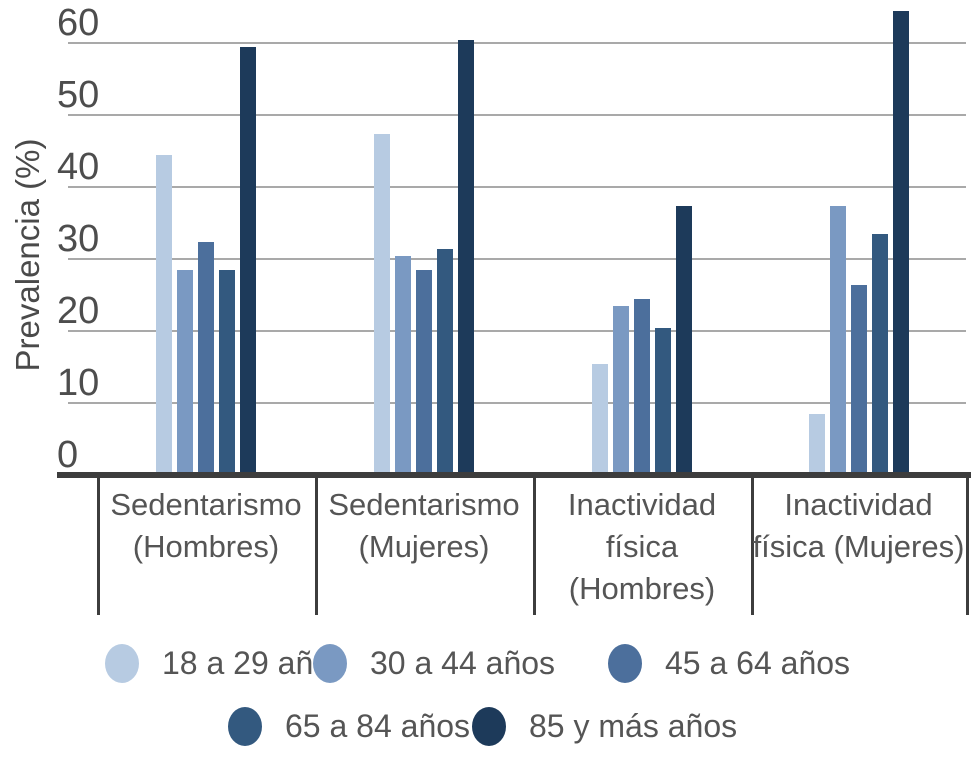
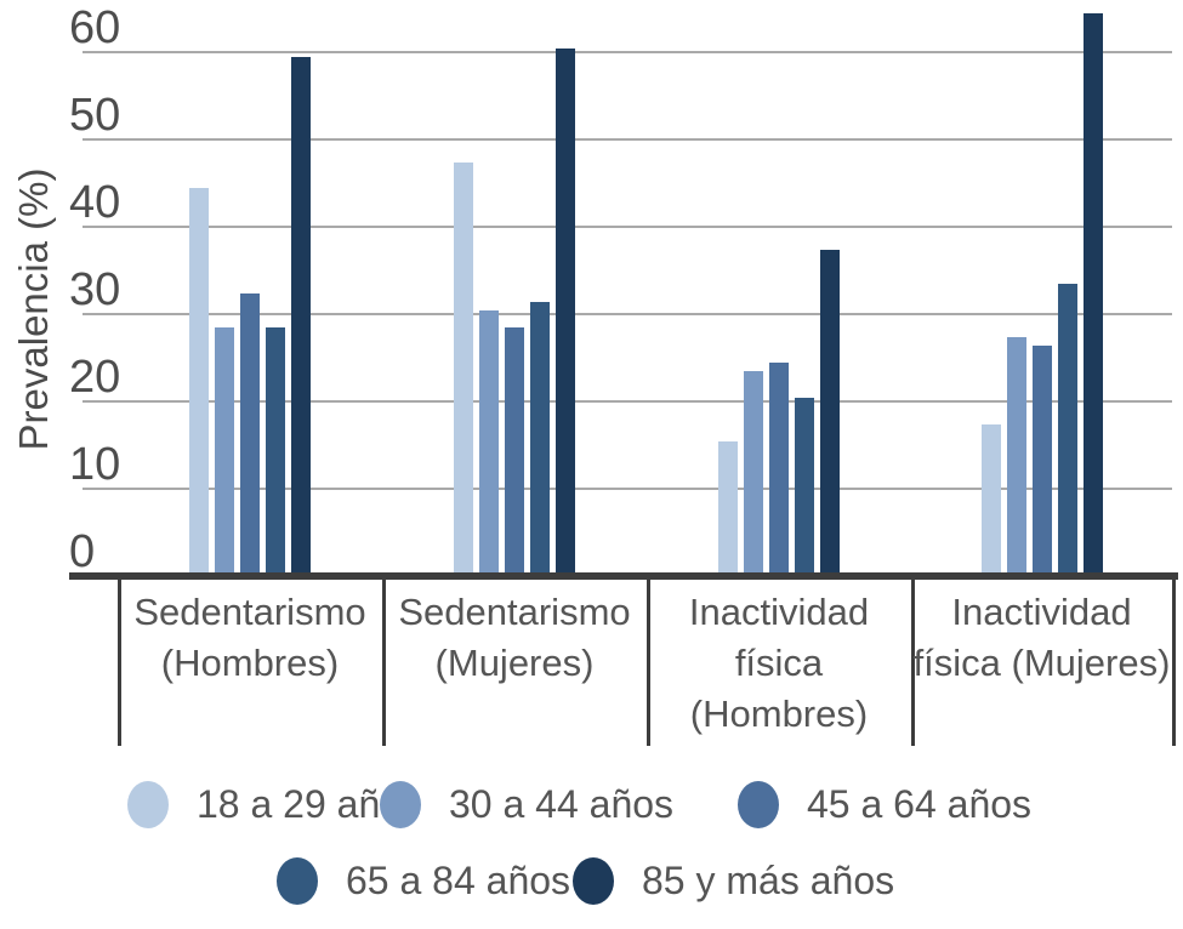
18 a 29 años/Inactividad física (Mujeres): 8 -> 17
30 a 44 años/Inactividad física (Mujeres): 37 -> 27
